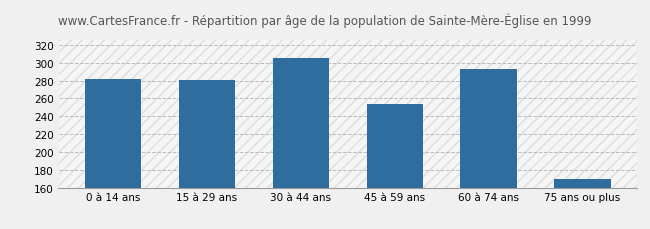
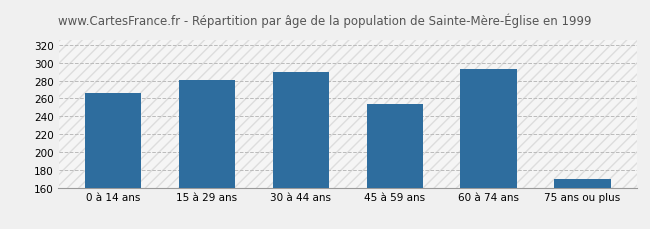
0 à 14 ans: 282 -> 266
30 à 44 ans: 305 -> 290
